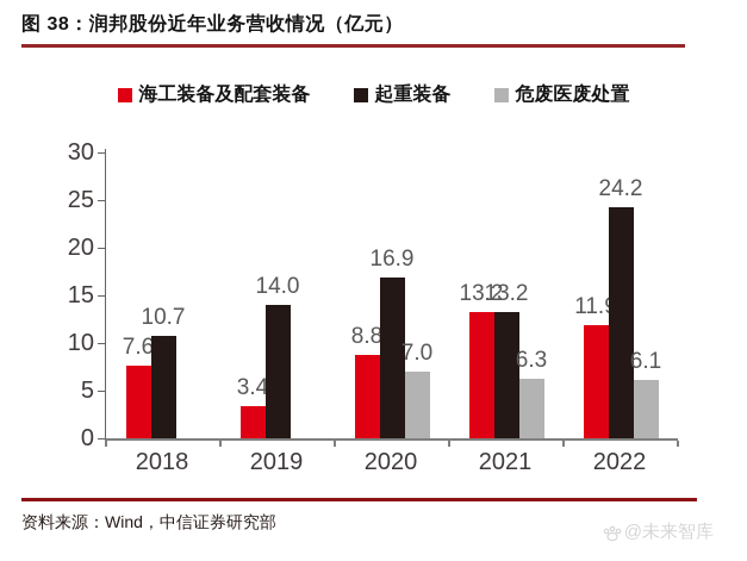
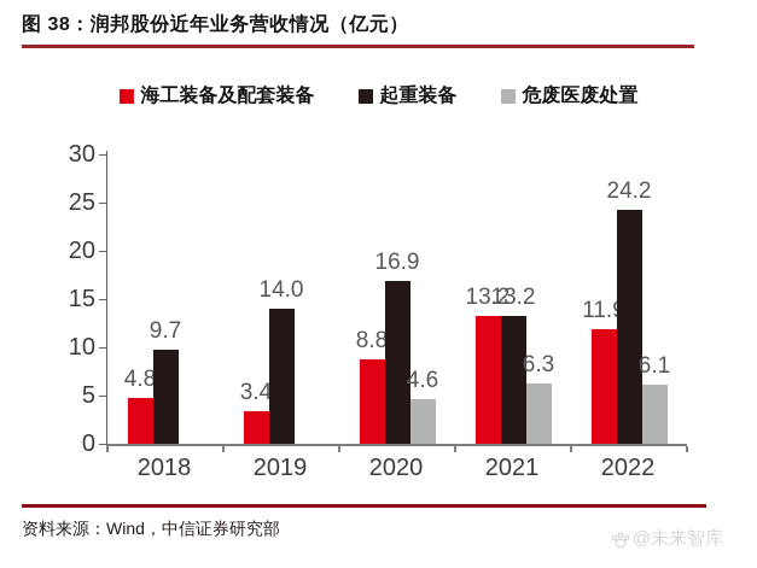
海工装备及配套装备/2018: 7.6 -> 4.8
起重装备/2018: 10.7 -> 9.7
危废医废处置/2020: 7.0 -> 4.6
